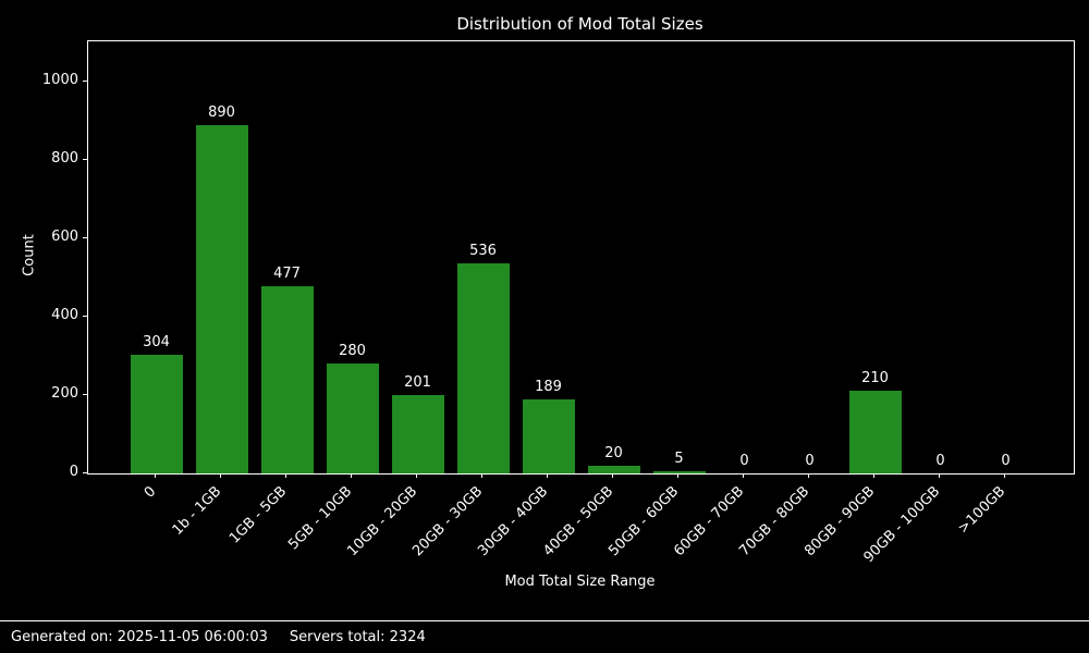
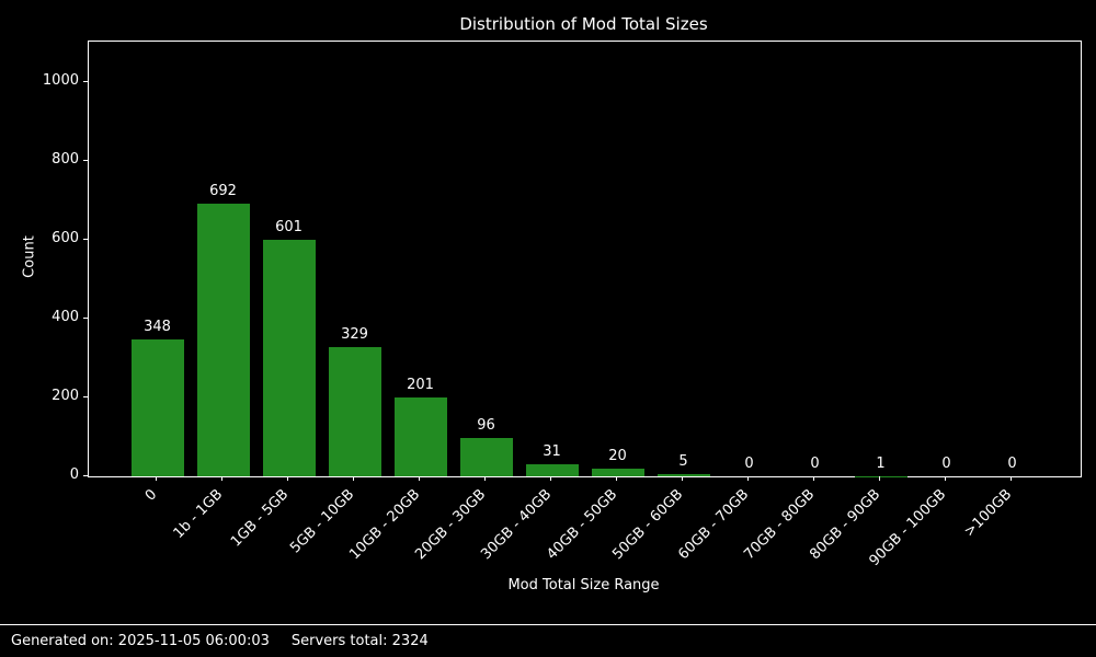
0: 304 -> 348
1b - 1GB: 890 -> 692
1GB - 5GB: 477 -> 601
5GB - 10GB: 280 -> 329
20GB - 30GB: 536 -> 96
30GB - 40GB: 189 -> 31
80GB - 90GB: 210 -> 1
